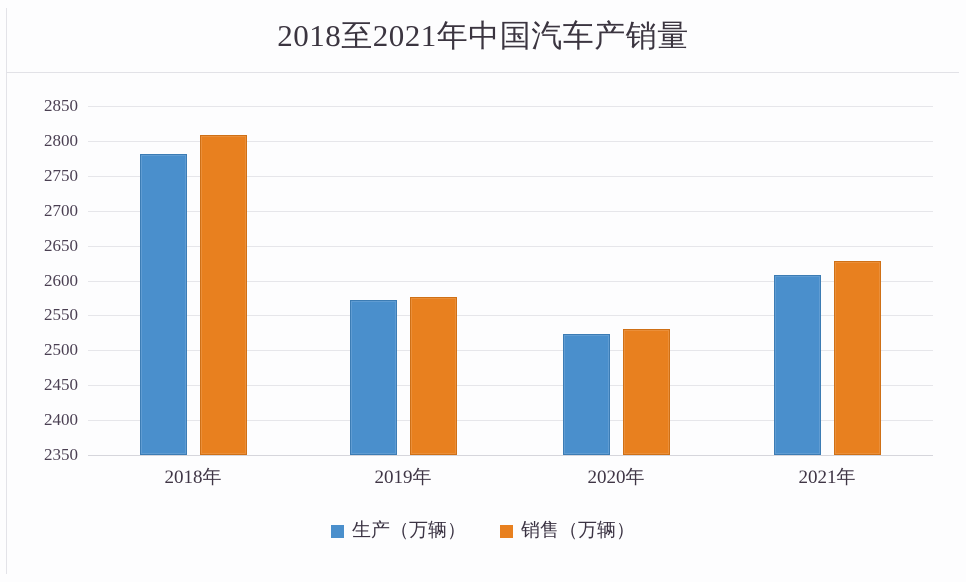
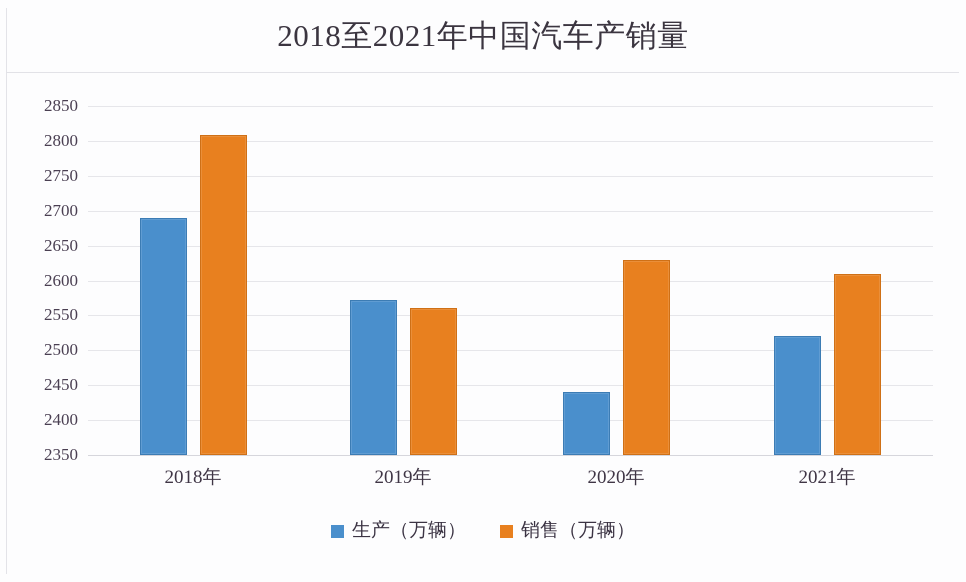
生产（万辆）/2018年: 2780 -> 2690
销售（万辆）/2019年: 2580 -> 2560
生产（万辆）/2020年: 2520 -> 2440
销售（万辆）/2020年: 2530 -> 2630
生产（万辆）/2021年: 2610 -> 2520
销售（万辆）/2021年: 2630 -> 2610
